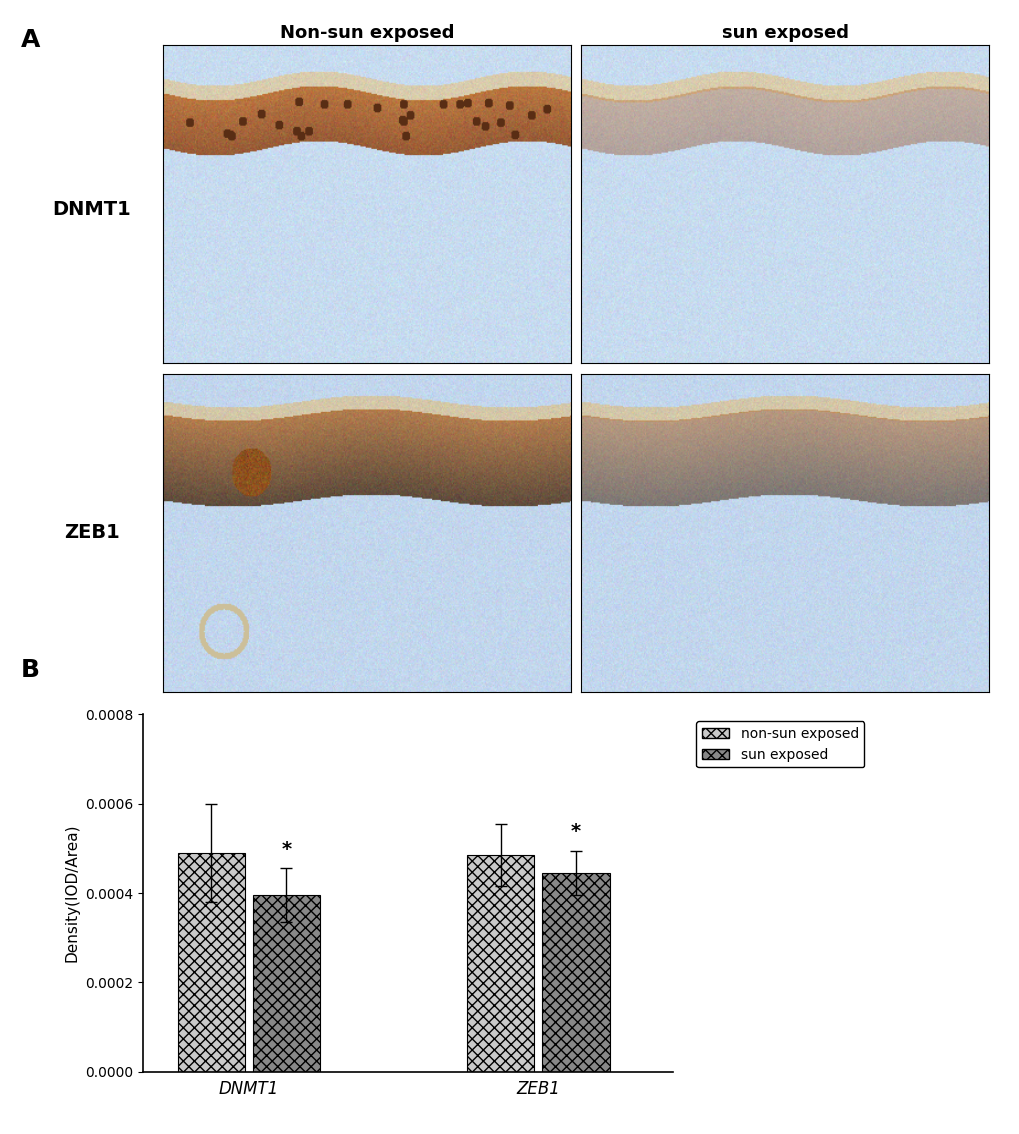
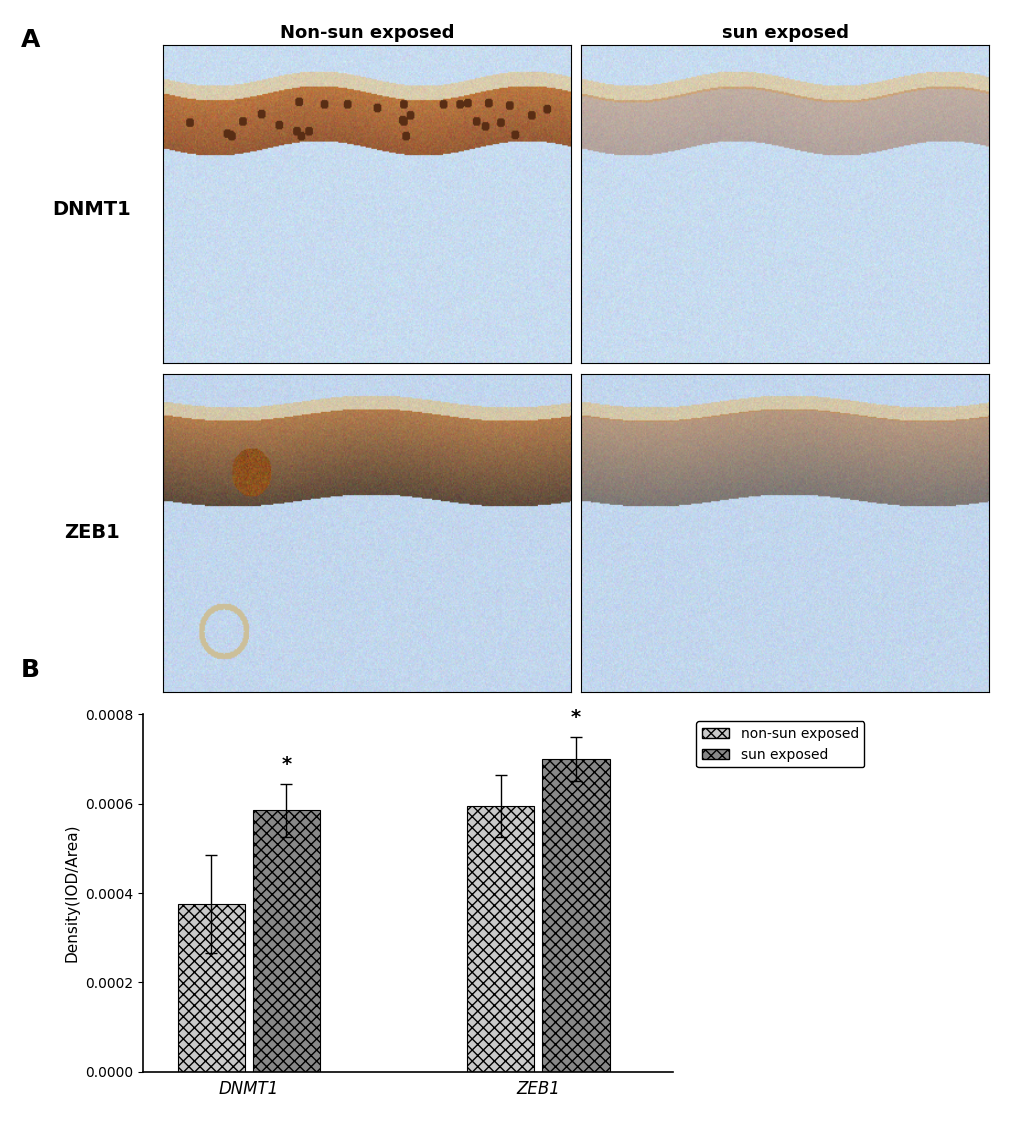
non-sun exposed/DNMT1: 0.000490 -> 0.000375
sun exposed/DNMT1: 0.000395 -> 0.000585
non-sun exposed/ZEB1: 0.000485 -> 0.000595
sun exposed/ZEB1: 0.000445 -> 0.000700
